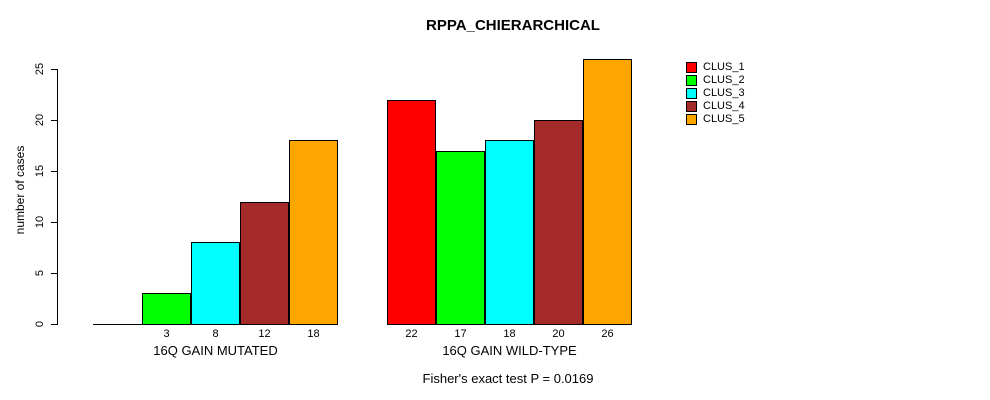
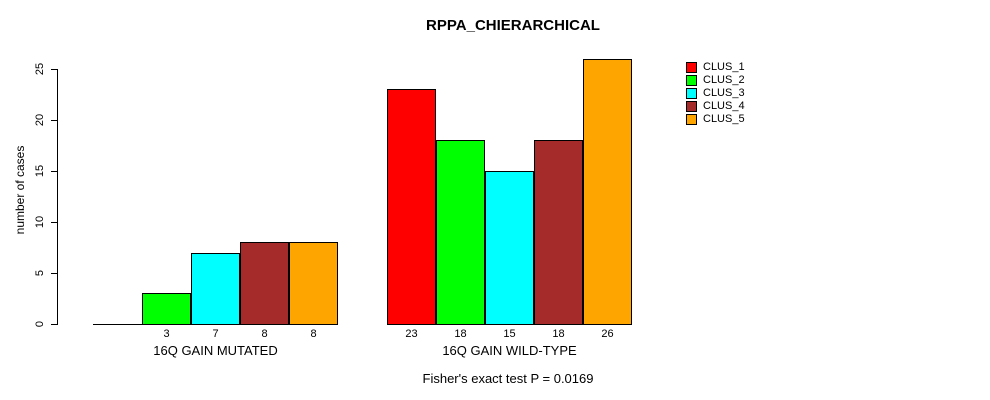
CLUS_3/16Q GAIN MUTATED: 8 -> 7
CLUS_4/16Q GAIN MUTATED: 12 -> 8
CLUS_5/16Q GAIN MUTATED: 18 -> 8
CLUS_1/16Q GAIN WILD-TYPE: 22 -> 23
CLUS_2/16Q GAIN WILD-TYPE: 17 -> 18
CLUS_3/16Q GAIN WILD-TYPE: 18 -> 15
CLUS_4/16Q GAIN WILD-TYPE: 20 -> 18
